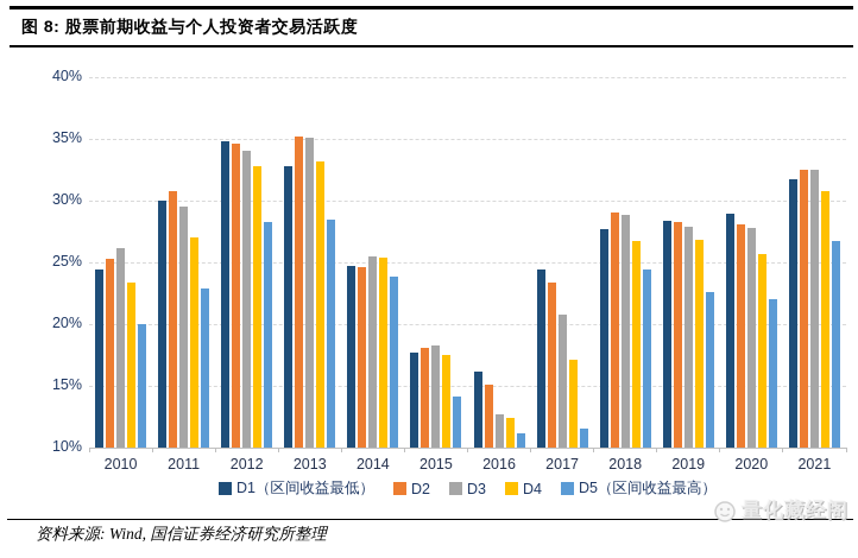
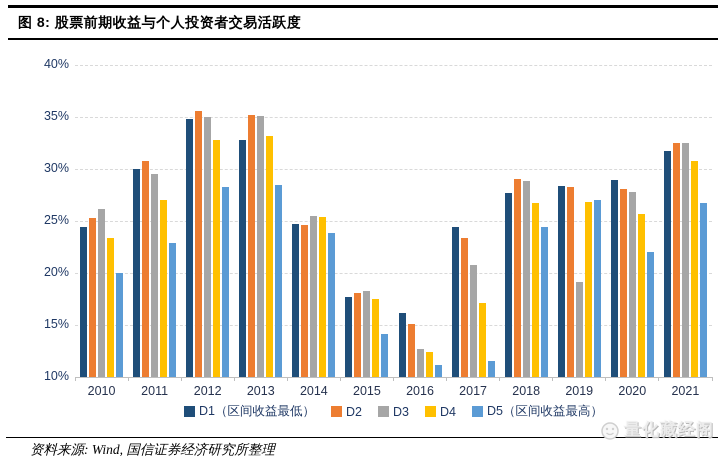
D2/2012: 34.6% -> 35.6%
D3/2012: 34.0% -> 35.0%
D3/2019: 27.9% -> 19.1%
D5（区间收益最高）/2019: 22.6% -> 27.0%
